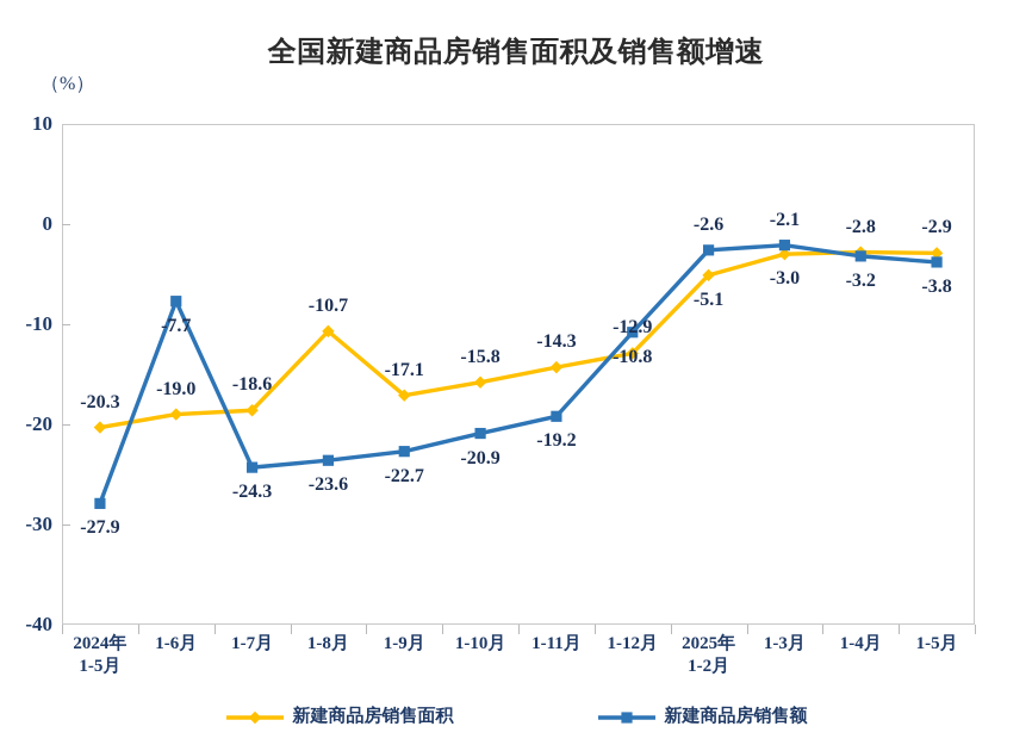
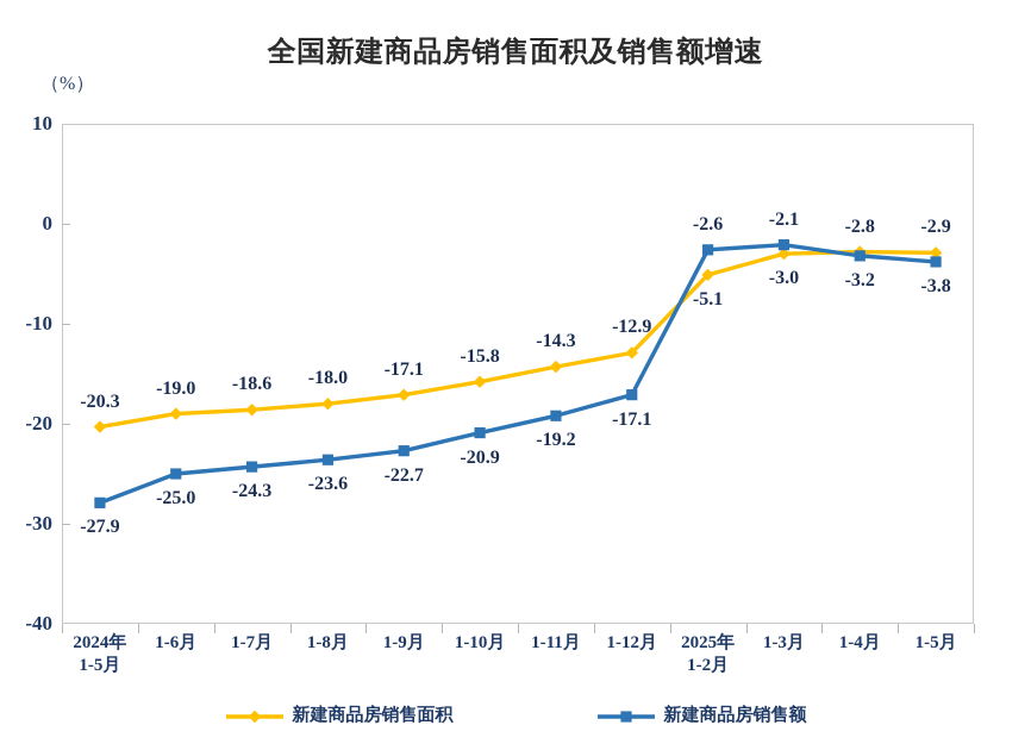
新建商品房销售额/1-6月: -7.7 -> -25.0
新建商品房销售面积/1-8月: -10.7 -> -18.0
新建商品房销售额/1-12月: -10.8 -> -17.1
